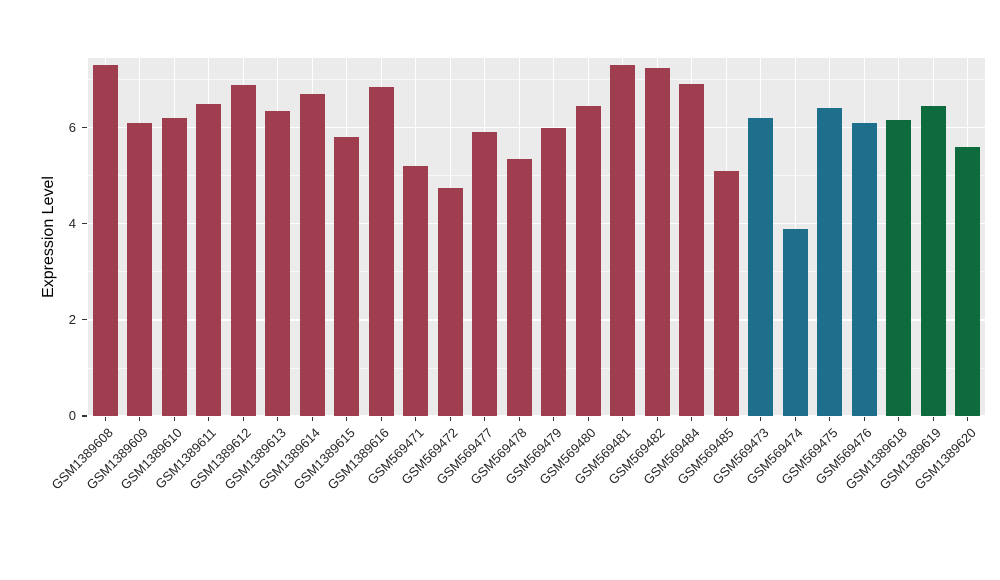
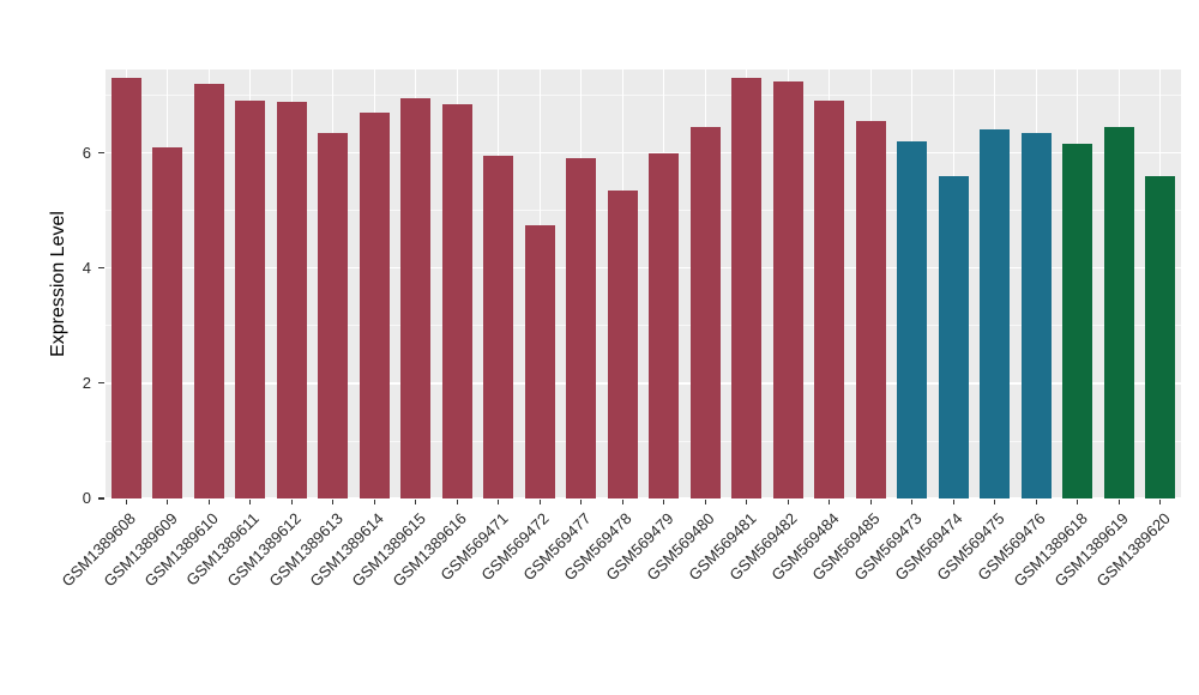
GSM1389610: 6.2 -> 7.2
GSM1389611: 6.5 -> 6.9
GSM1389615: 5.8 -> 7.0
GSM569471: 5.2 -> 6.0
GSM569485: 5.1 -> 6.5
GSM569474: 3.9 -> 5.6
GSM569476: 6.1 -> 6.3
